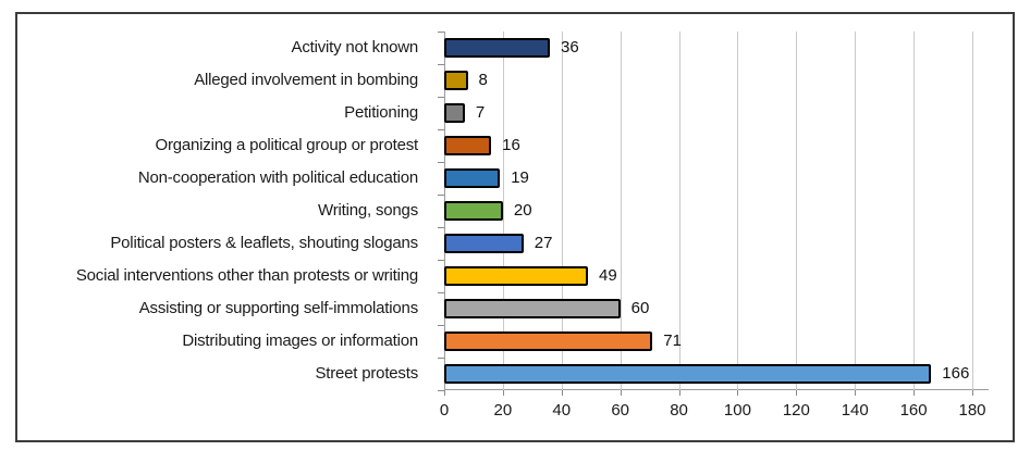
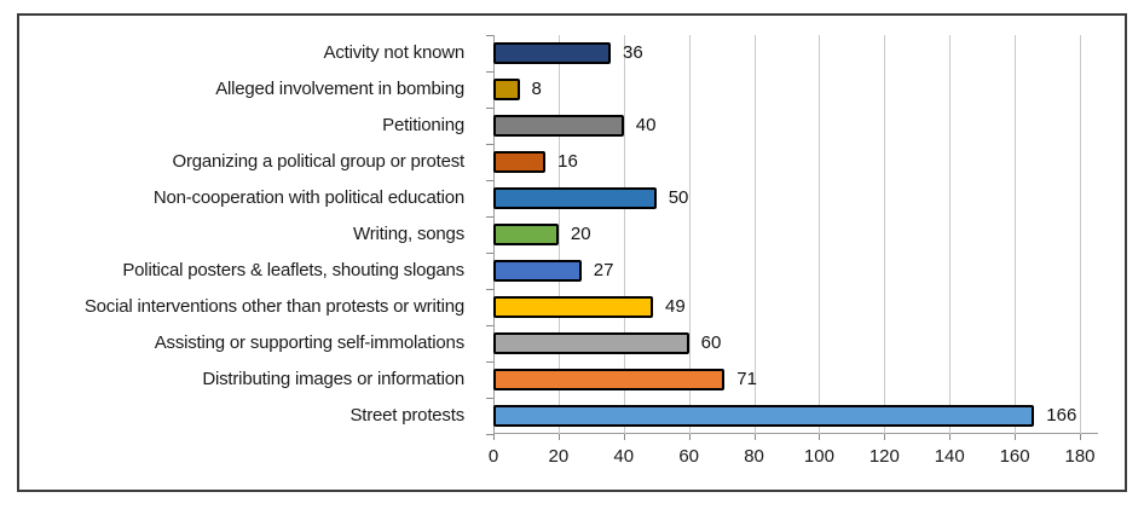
Petitioning: 7 -> 40
Non-cooperation with political education: 19 -> 50
